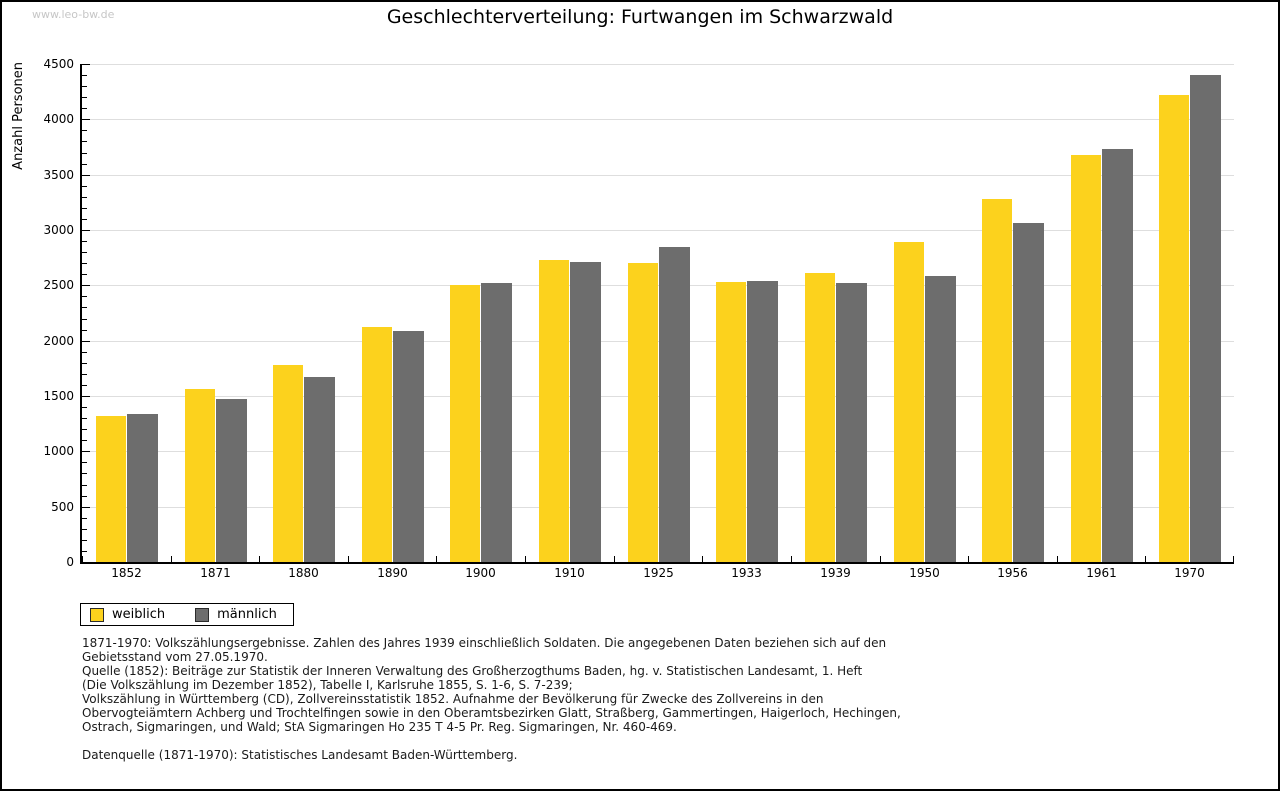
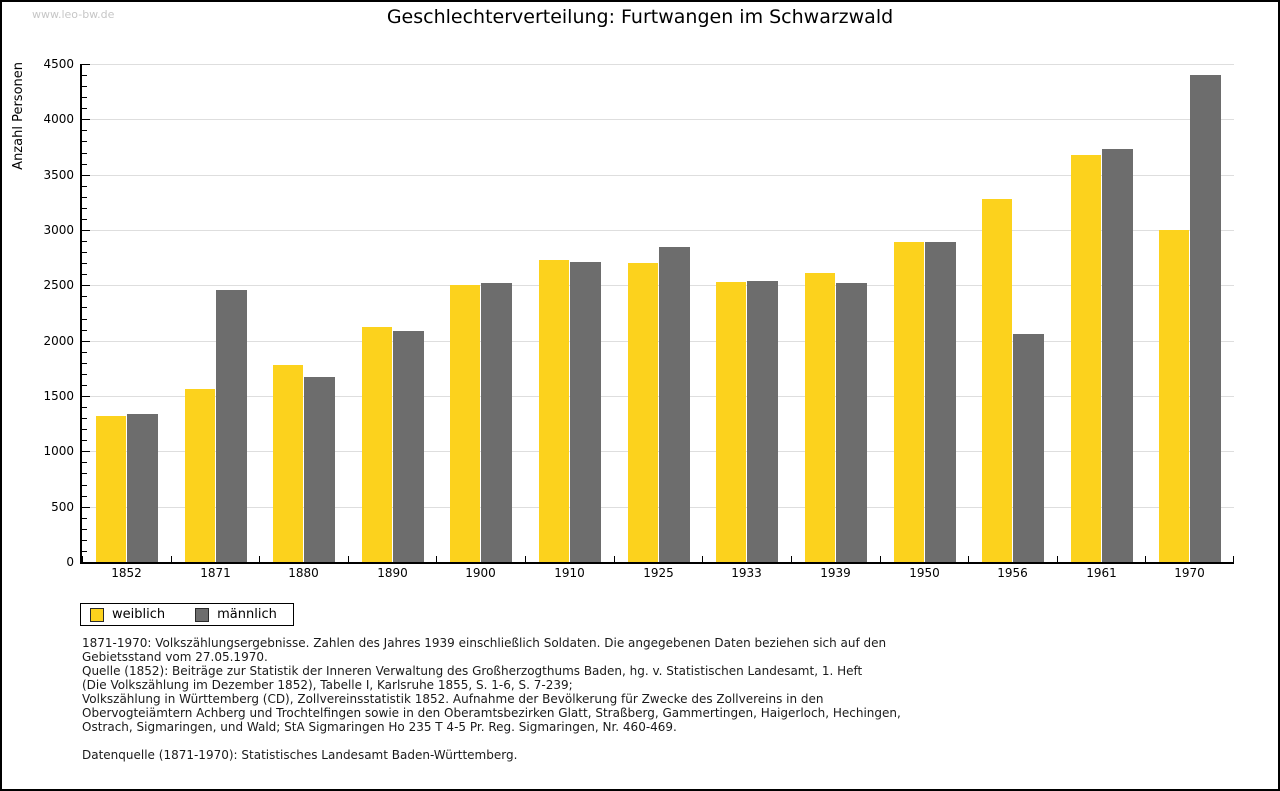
männlich/1871: 1470 -> 2460
männlich/1950: 2580 -> 2890
männlich/1956: 3060 -> 2060
weiblich/1970: 4220 -> 3000
